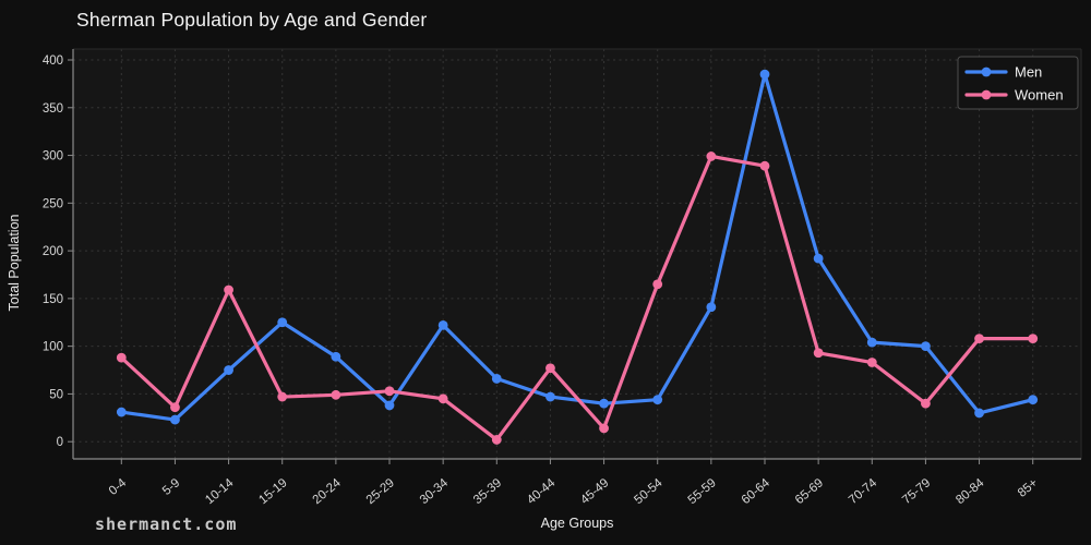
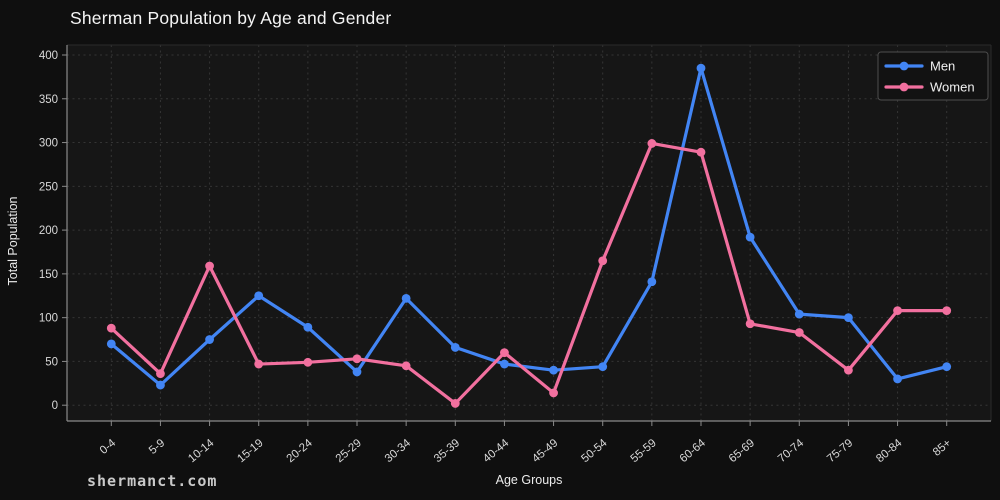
Men/0-4: 30 -> 70
Women/40-44: 80 -> 60
